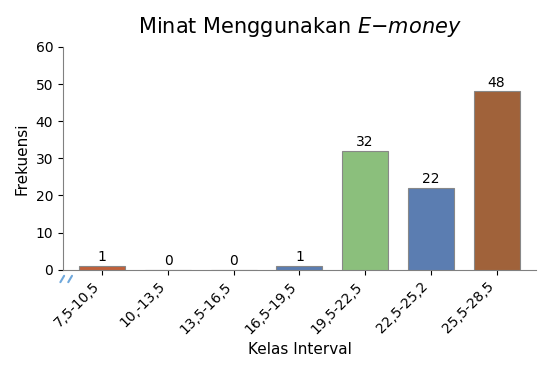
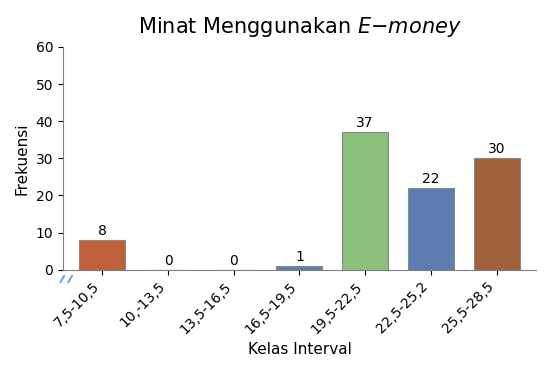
7,5-10,5: 1 -> 8
19,5-22,5: 32 -> 37
25,5-28,5: 48 -> 30
